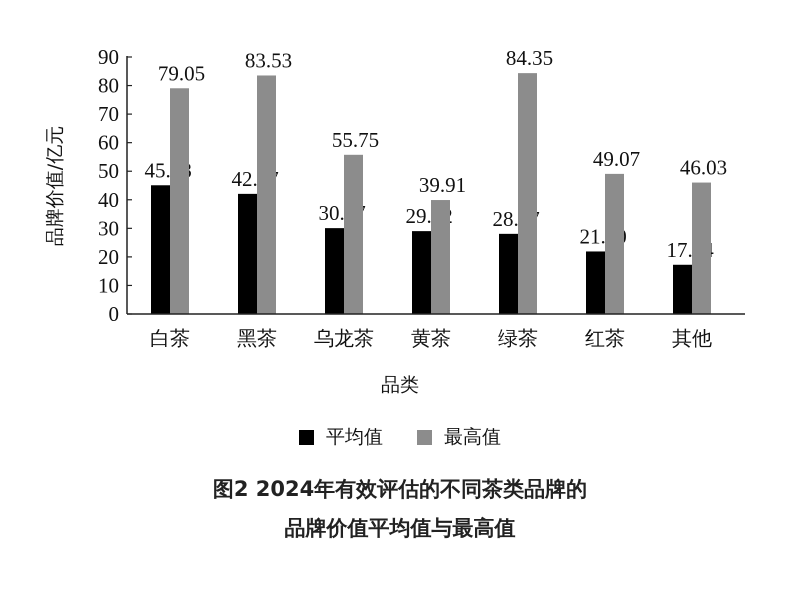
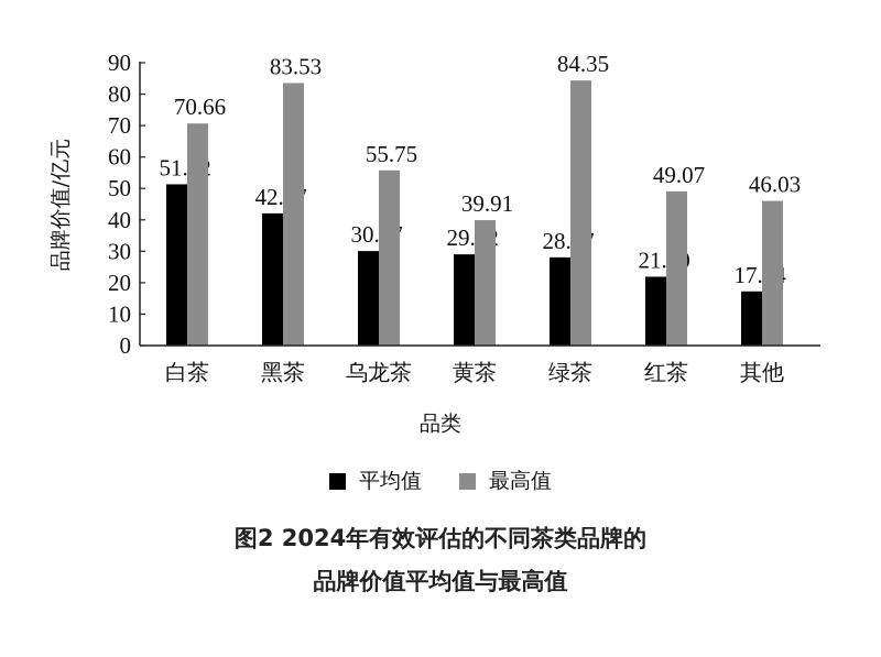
平均值/白茶: 45.08 -> 51.32
最高值/白茶: 79.05 -> 70.66
